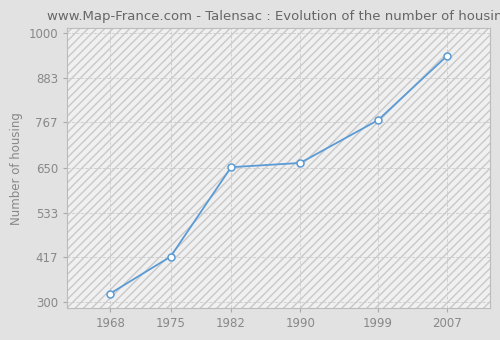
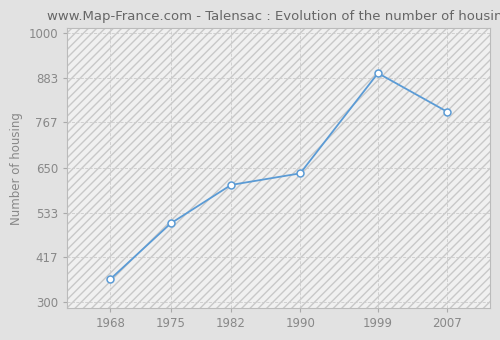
1968: 323 -> 360
1975: 419 -> 505
1982: 651 -> 605
1990: 662 -> 635
1999: 773 -> 895
2007: 940 -> 795
